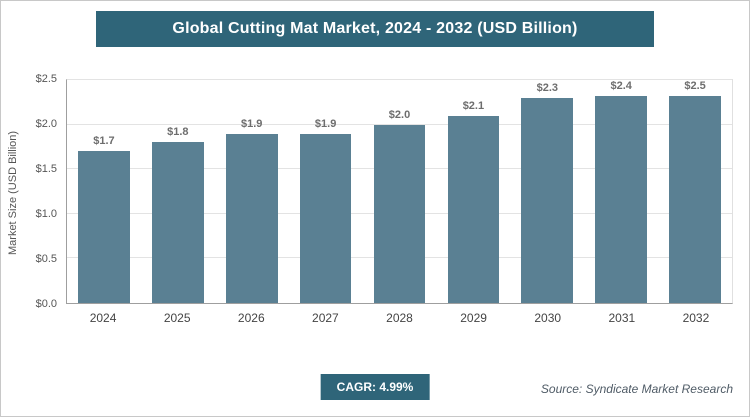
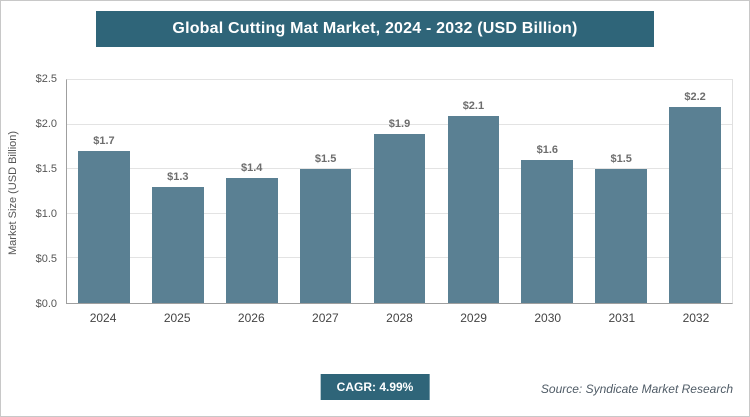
2025: $1.8 -> $1.3
2026: $1.9 -> $1.4
2027: $1.9 -> $1.5
2028: $2.0 -> $1.9
2030: $2.3 -> $1.6
2031: $2.4 -> $1.5
2032: $2.5 -> $2.2
